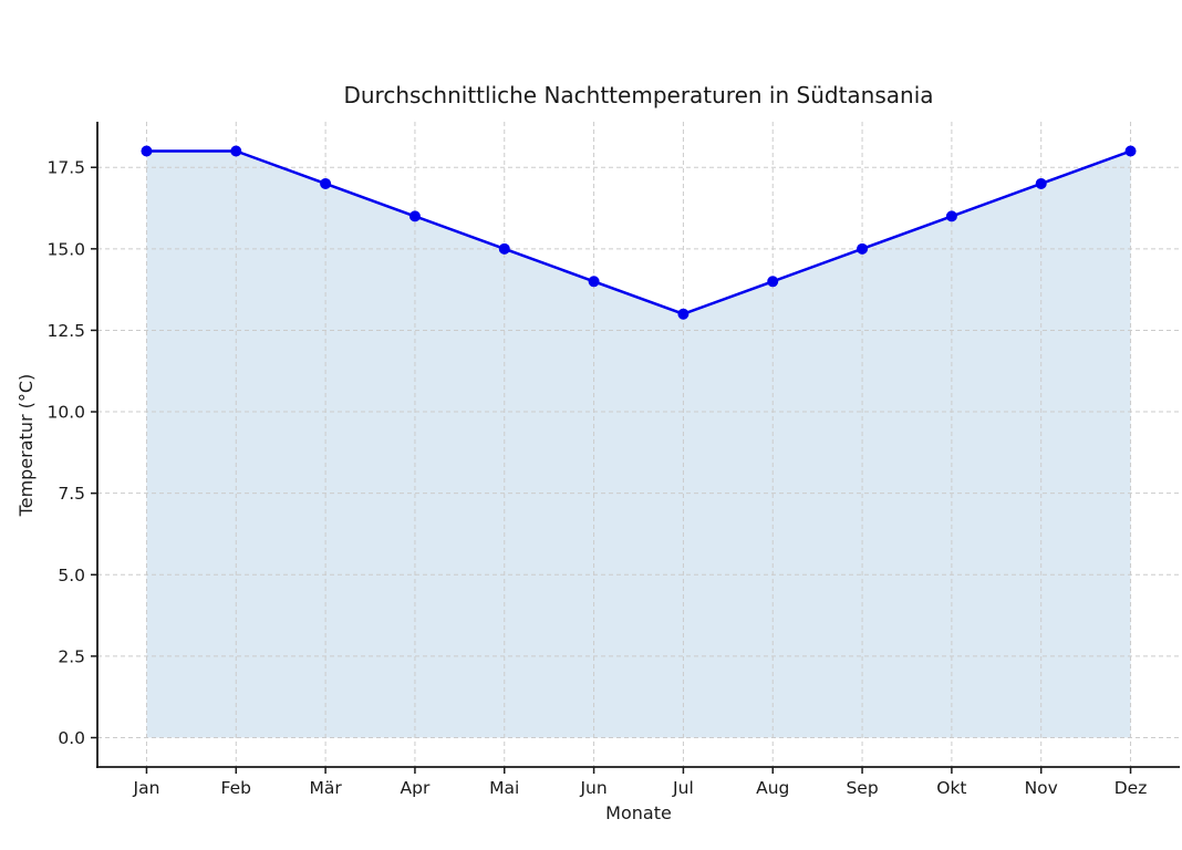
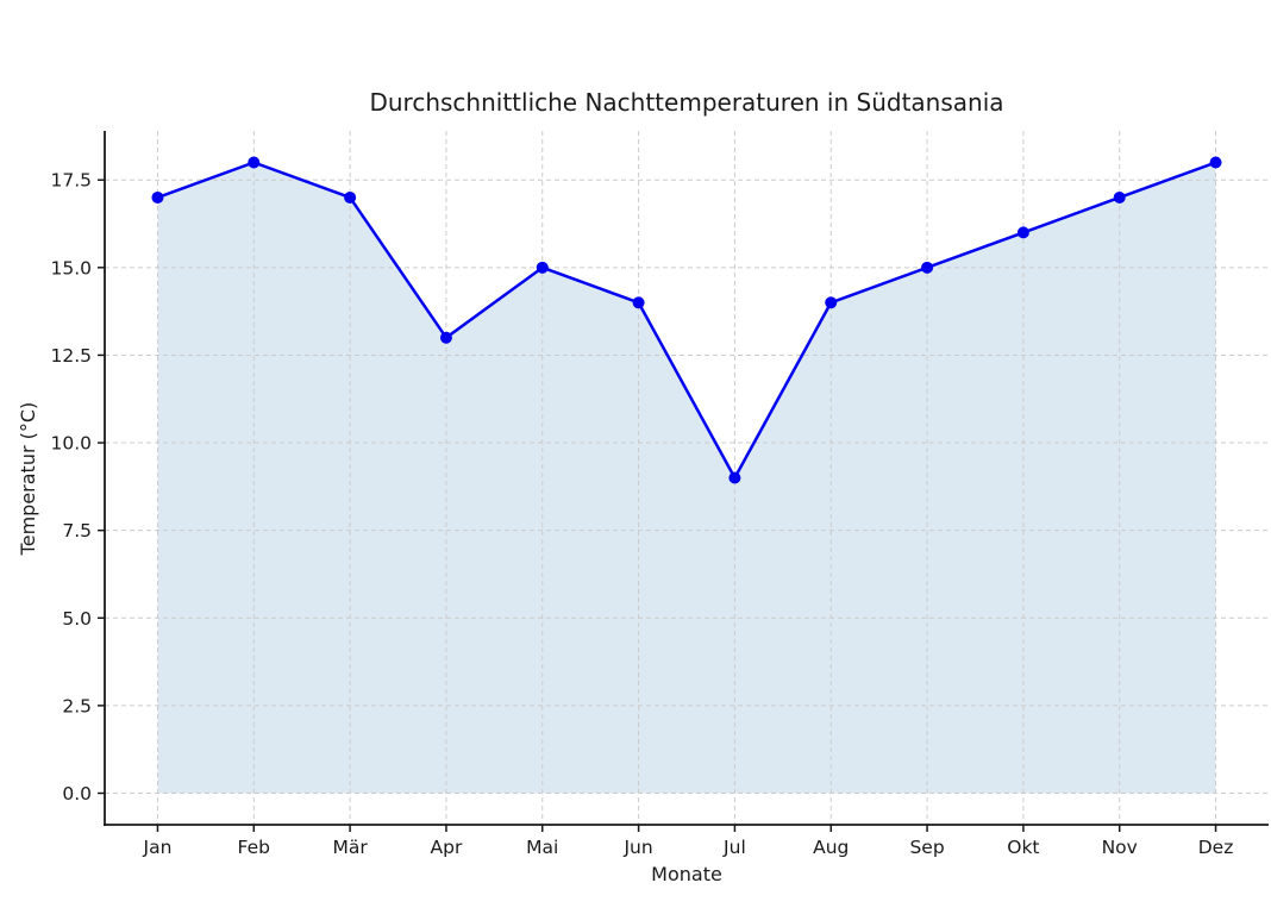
Jan: 18 -> 17
Apr: 16 -> 13
Jul: 13 -> 9
